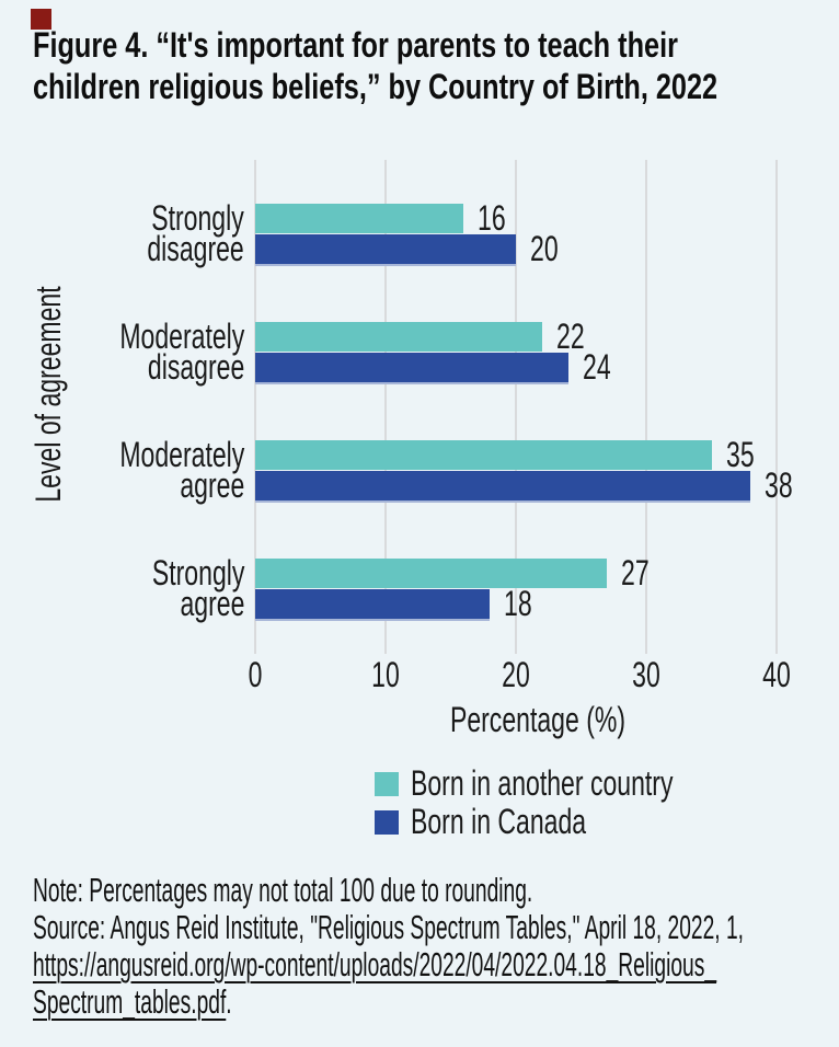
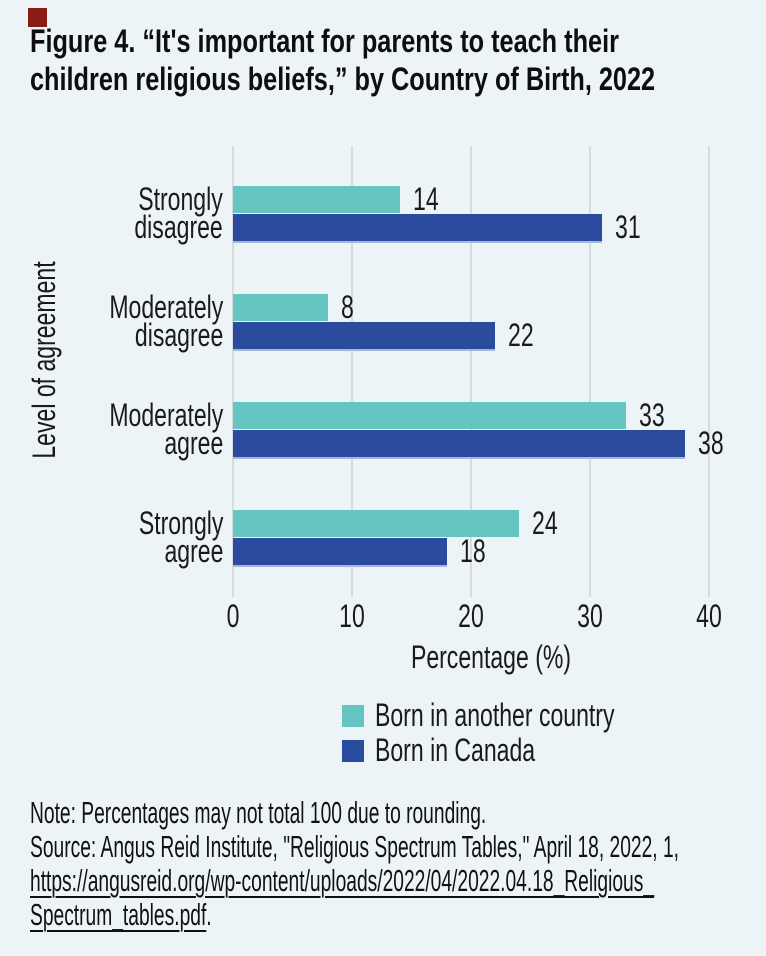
Born in another country/Strongly disagree: 16 -> 14
Born in Canada/Strongly disagree: 20 -> 31
Born in another country/Moderately disagree: 22 -> 8
Born in Canada/Moderately disagree: 24 -> 22
Born in another country/Moderately agree: 35 -> 33
Born in another country/Strongly agree: 27 -> 24
